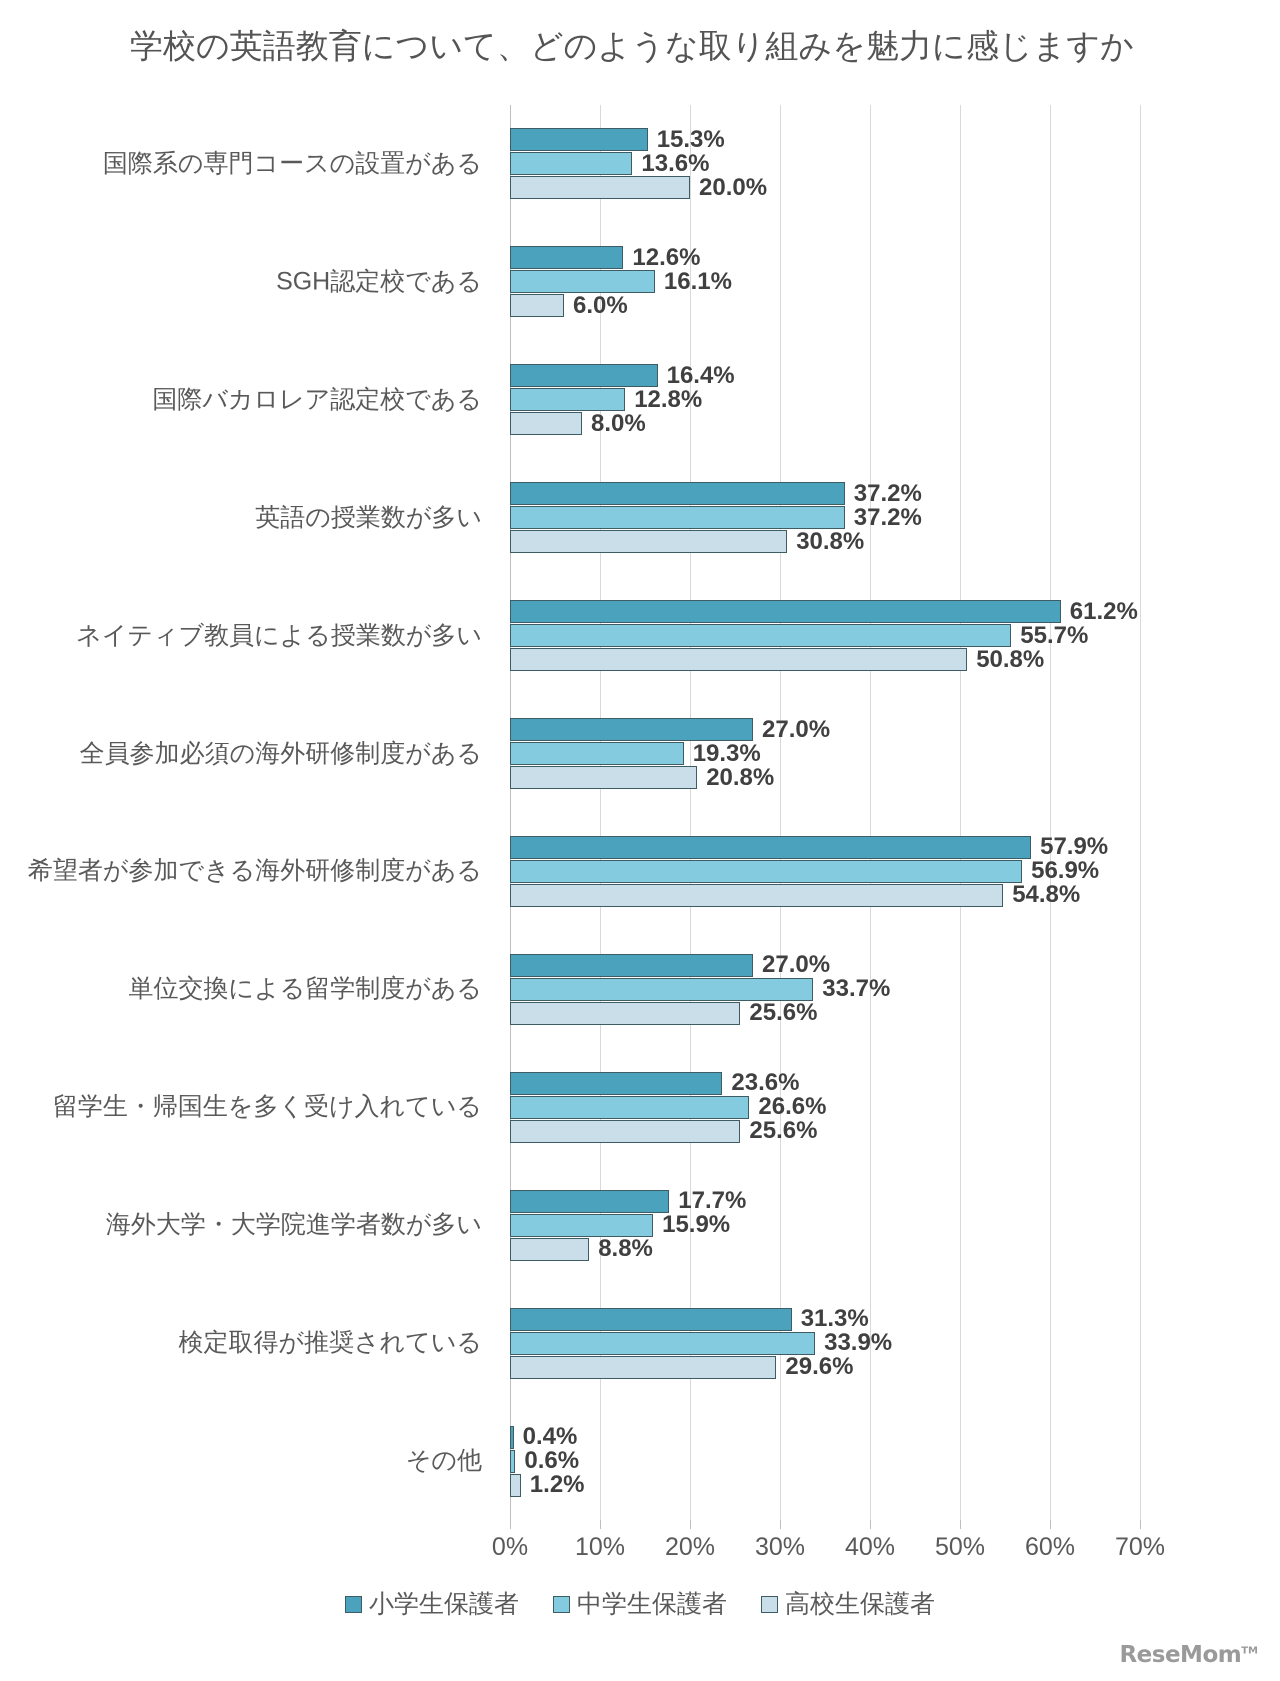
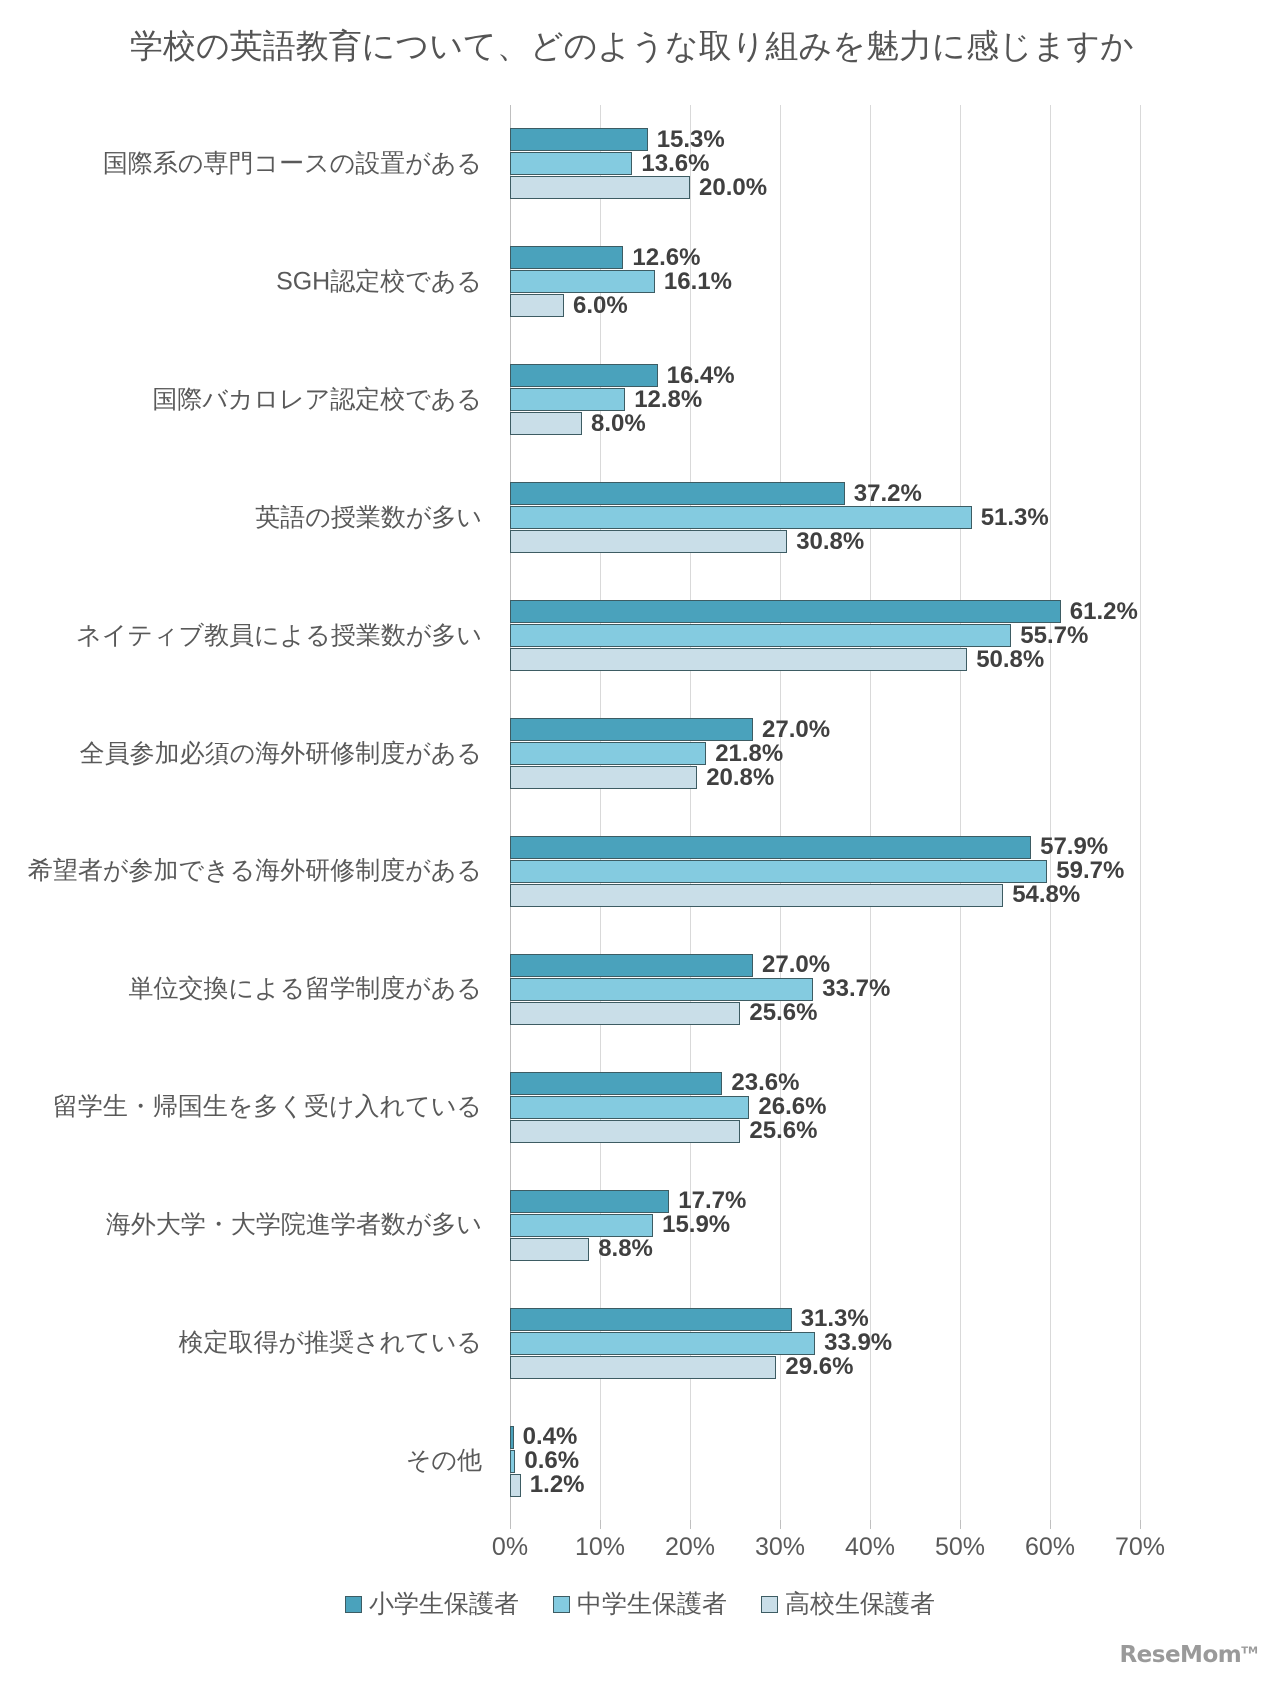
中学生保護者/英語の授業数が多い: 37.2% -> 51.3%
中学生保護者/全員参加必須の海外研修制度がある: 19.3% -> 21.8%
中学生保護者/希望者が参加できる海外研修制度がある: 56.9% -> 59.7%
